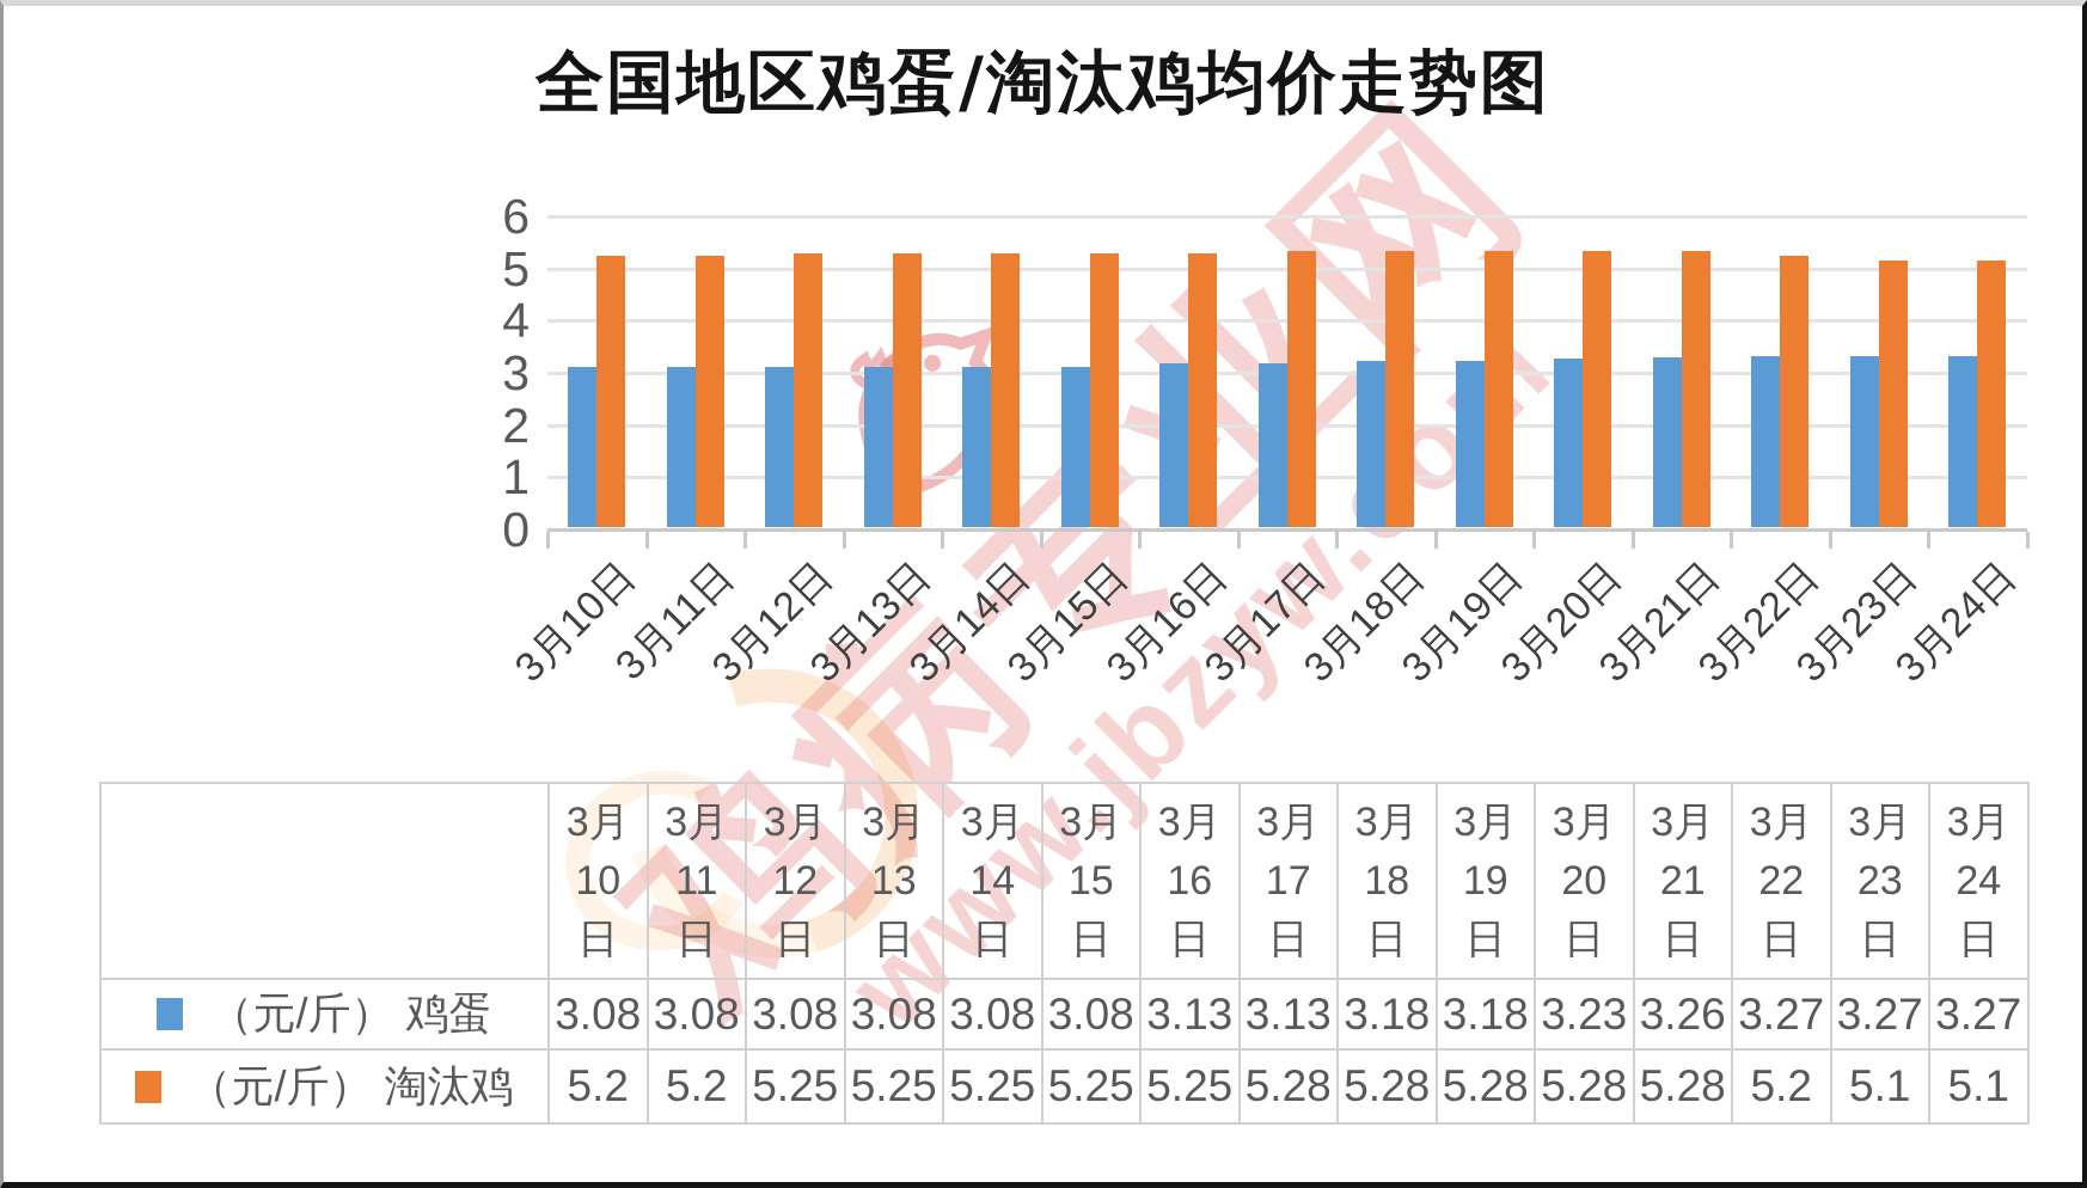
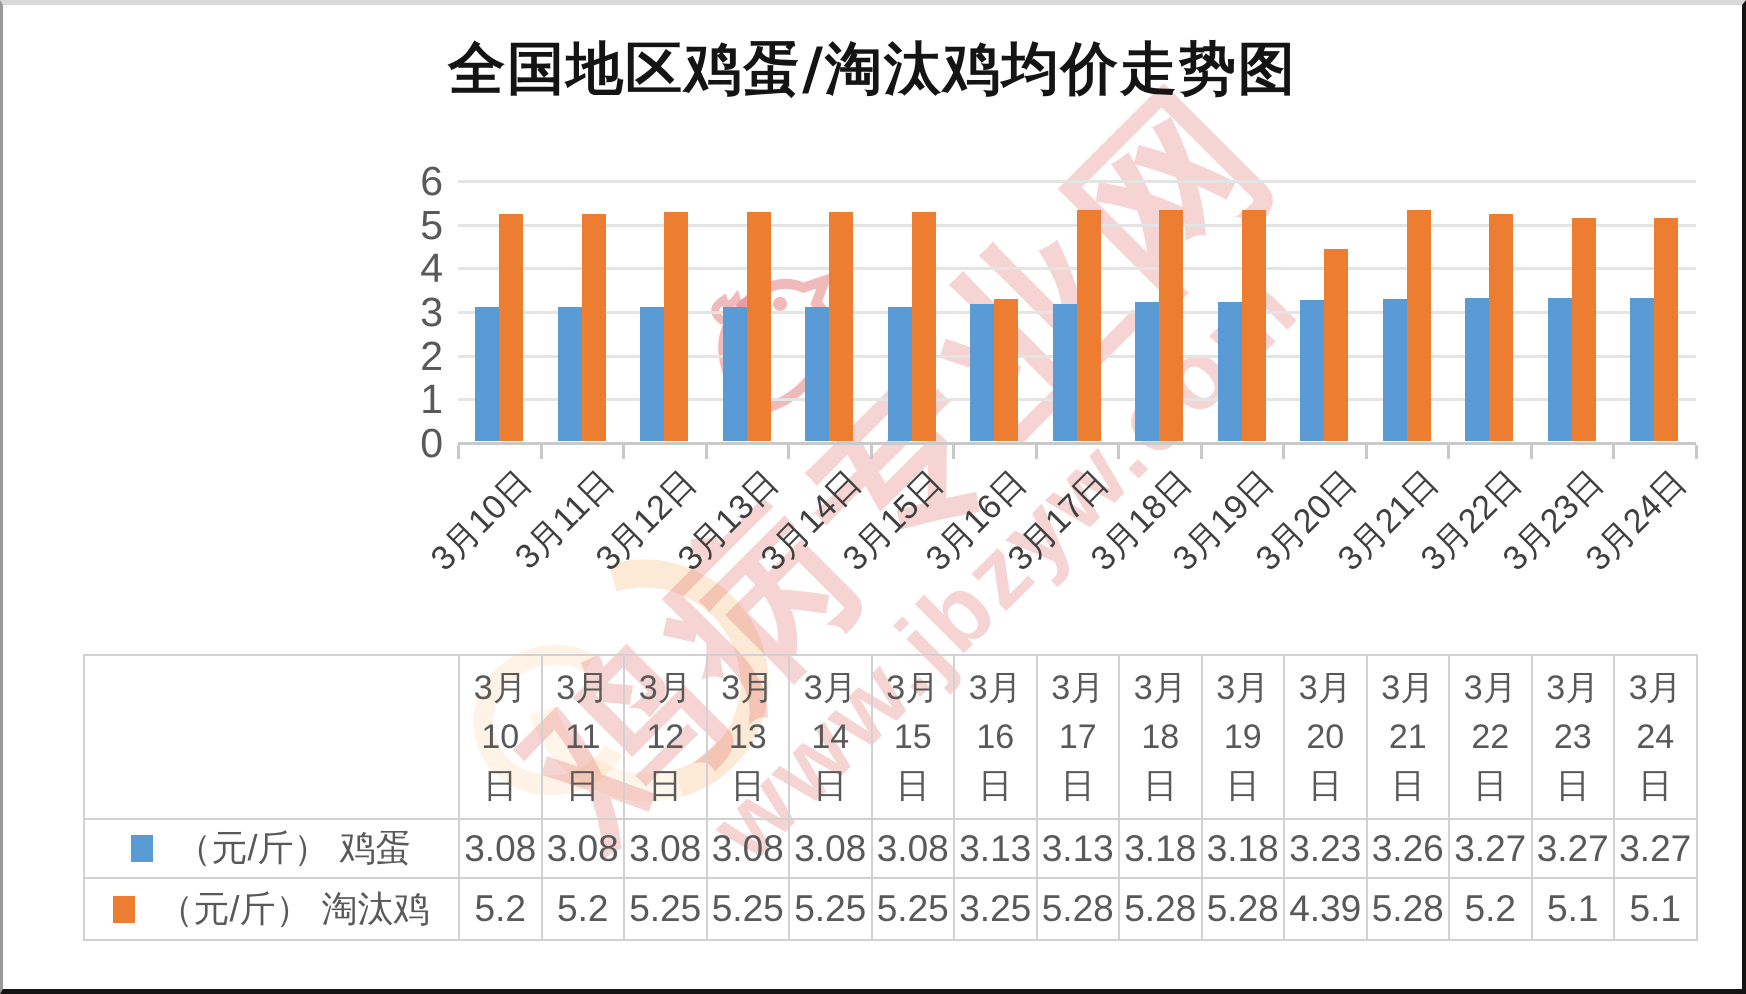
（元/斤） 淘汰鸡/3月16日: 5.25 -> 3.25
（元/斤） 淘汰鸡/3月20日: 5.28 -> 4.39
